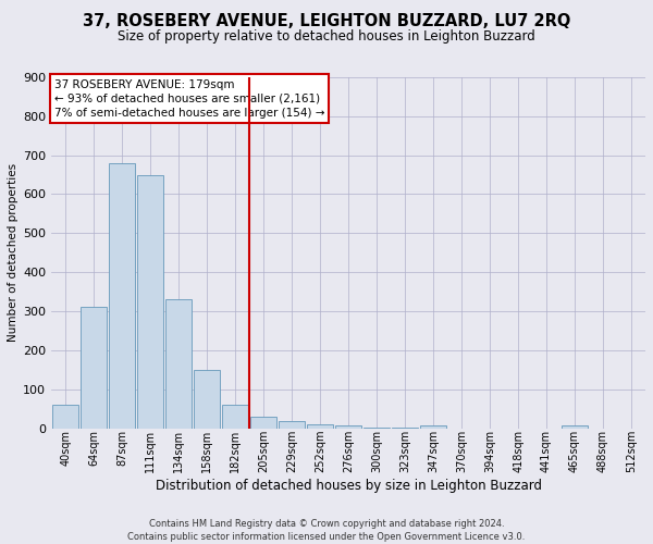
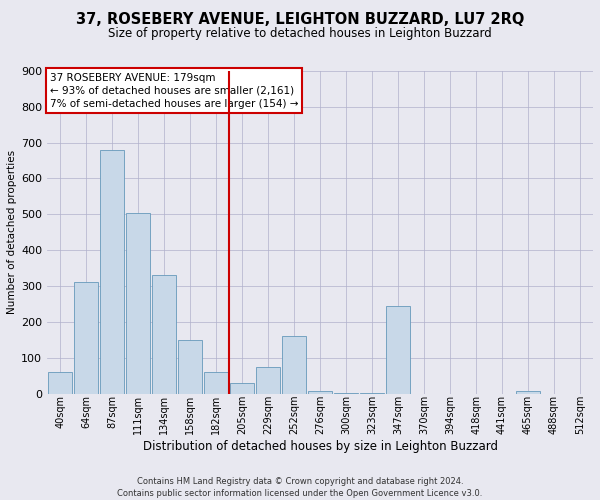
111sqm: 650 -> 505
229sqm: 18 -> 75
252sqm: 11 -> 160
347sqm: 8 -> 245
